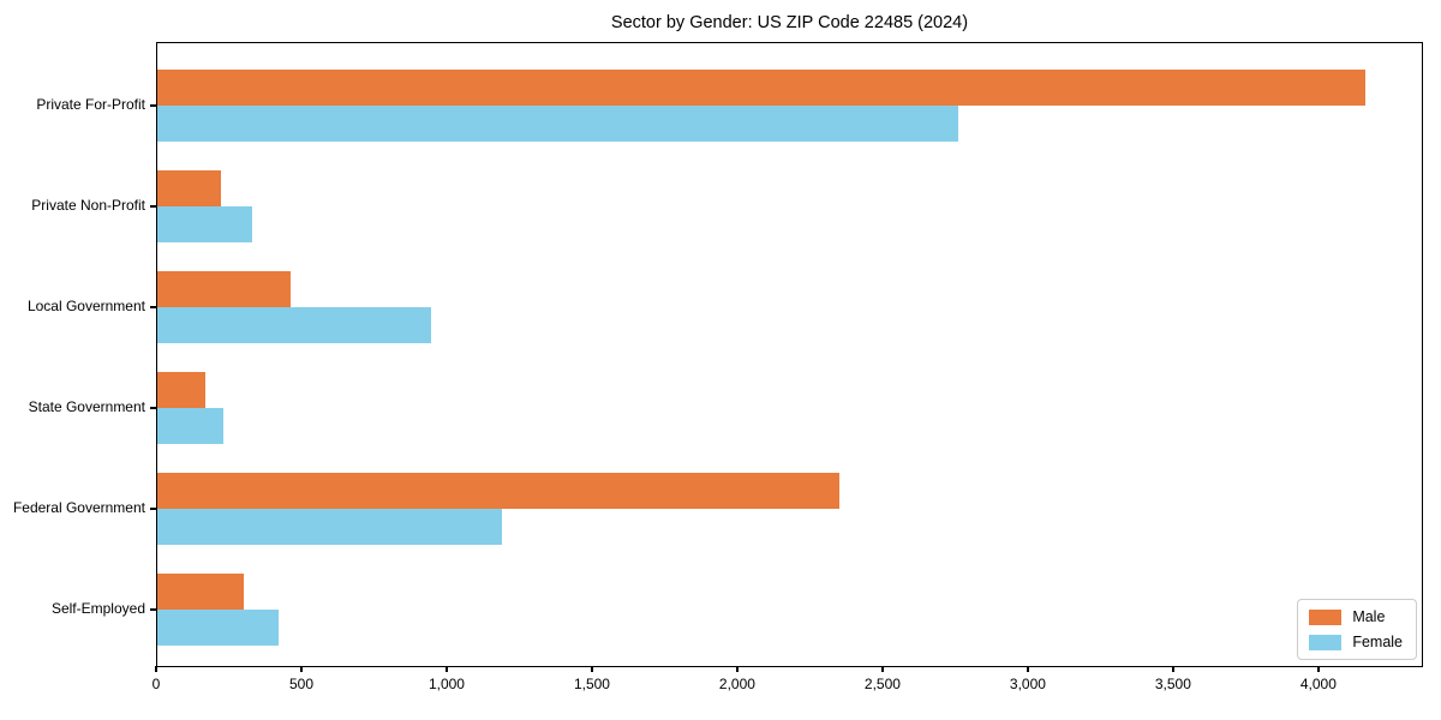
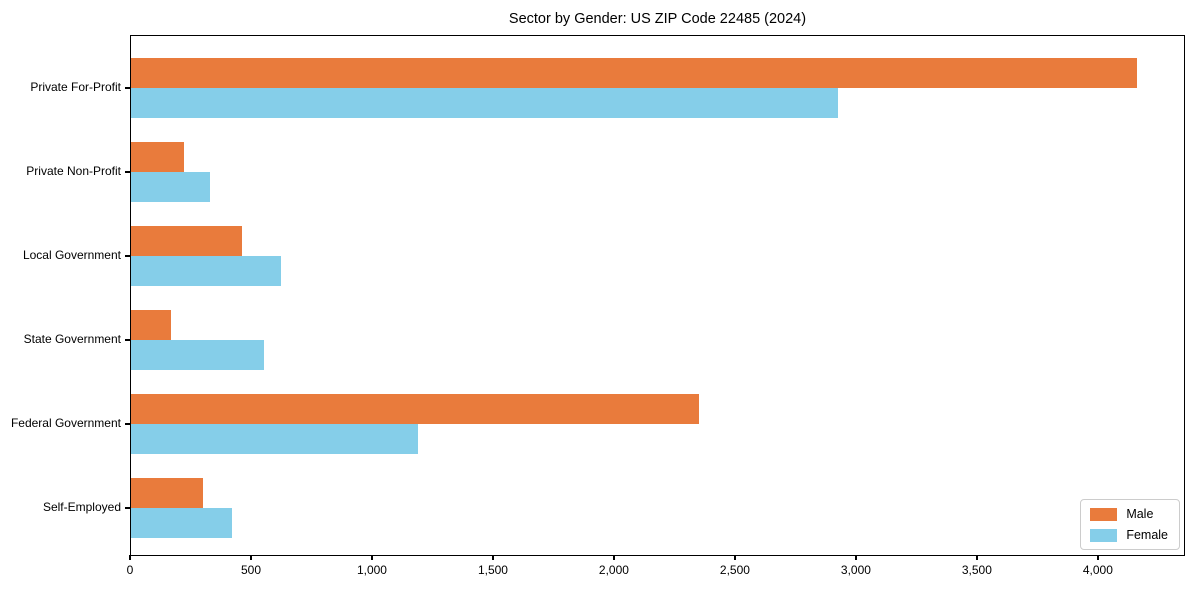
Female/Private For-Profit: 2760 -> 2920
Female/Local Government: 940 -> 620
Female/State Government: 230 -> 550
